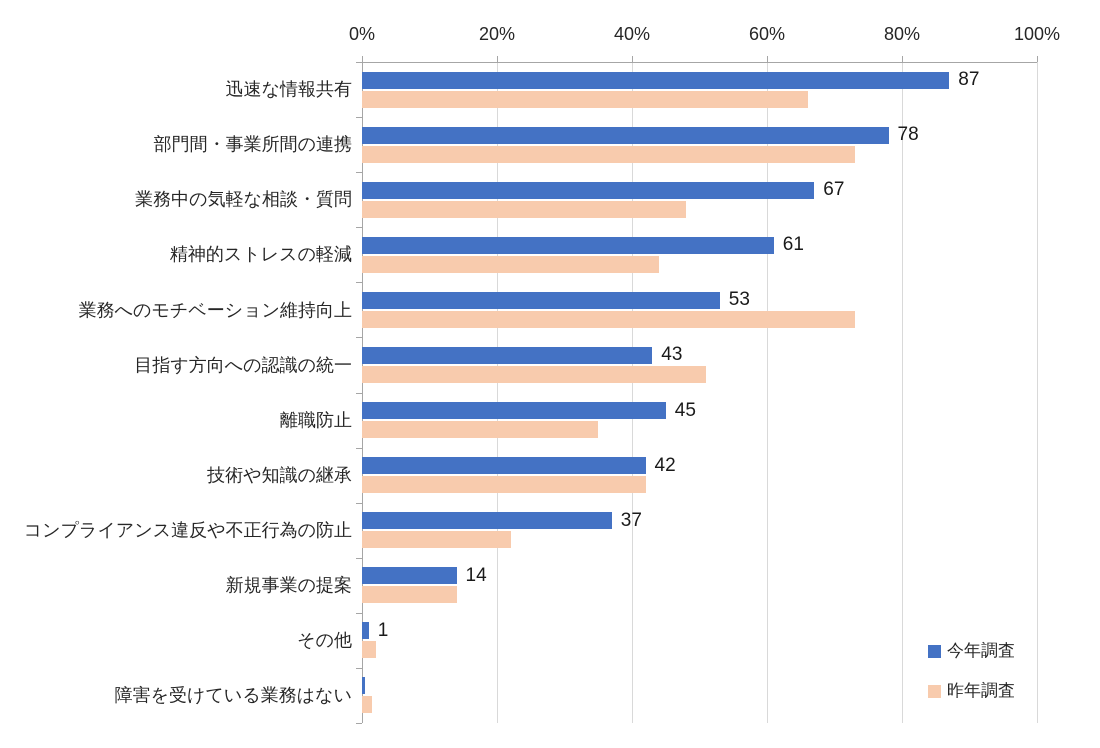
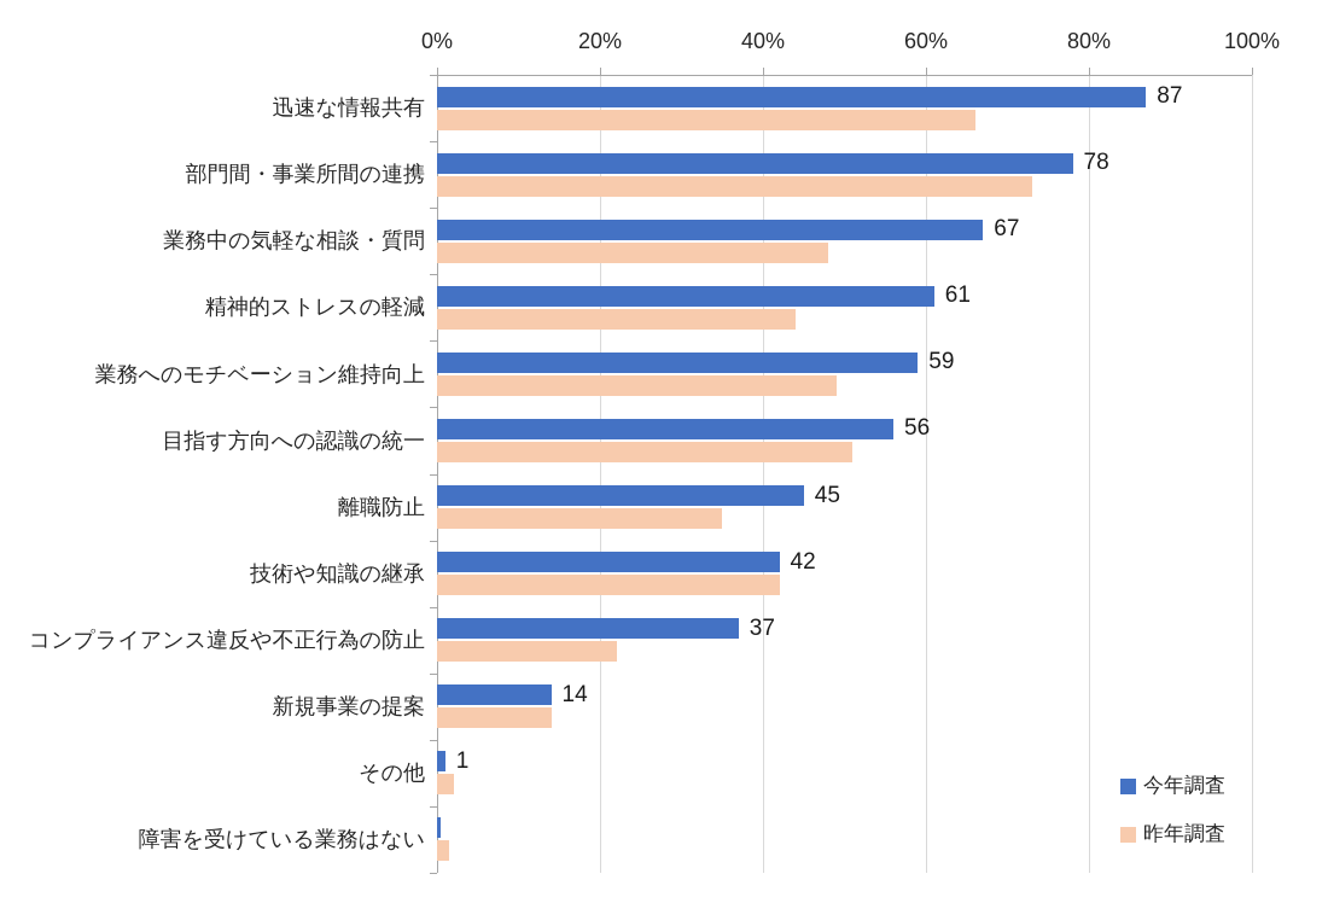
今年調査/業務へのモチベーション維持向上: 53 -> 59
昨年調査/業務へのモチベーション維持向上: 73% -> 49%
今年調査/目指す方向への認識の統一: 43 -> 56
